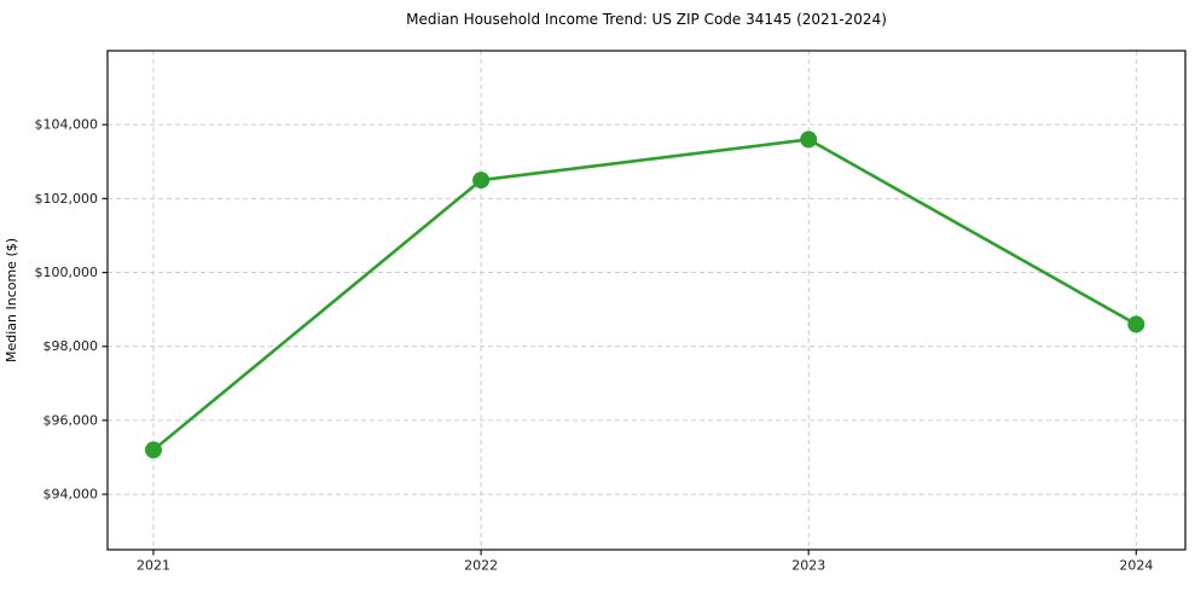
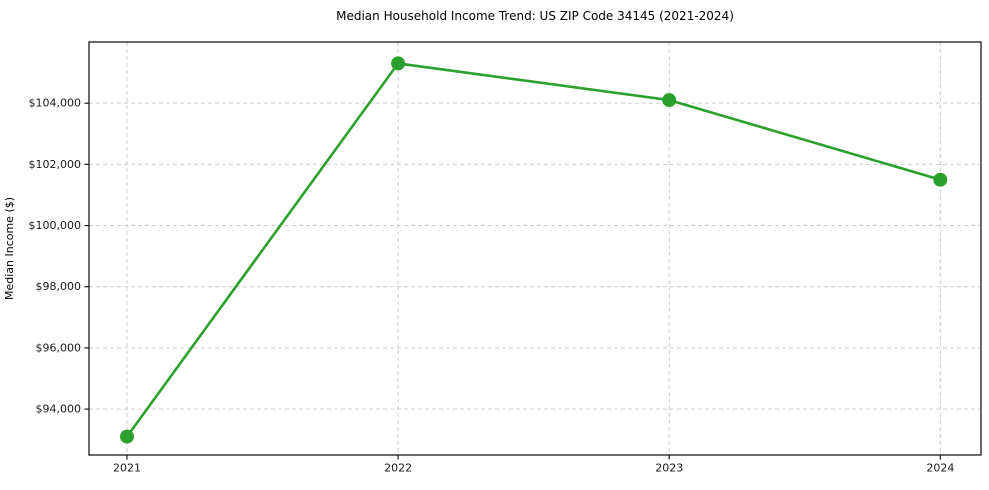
2021: $95200 -> $93100
2022: $102500 -> $105300
2023: $103600 -> $104100
2024: $98600 -> $101500
